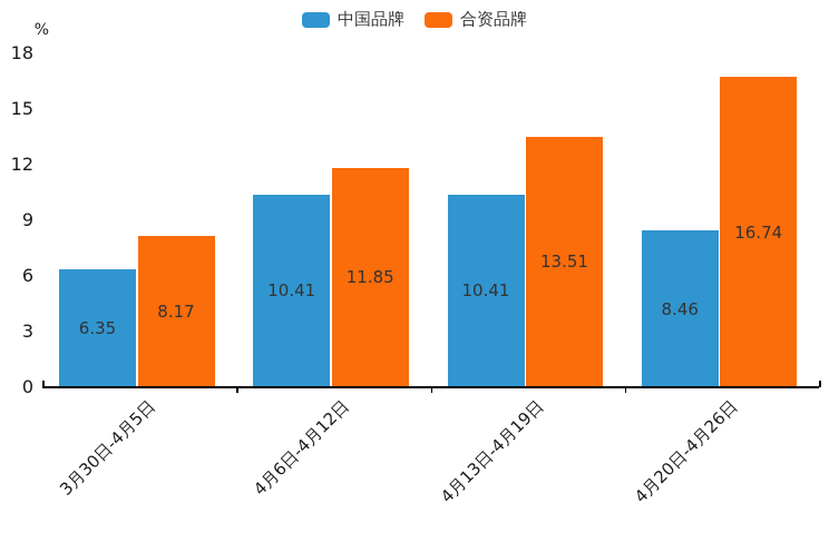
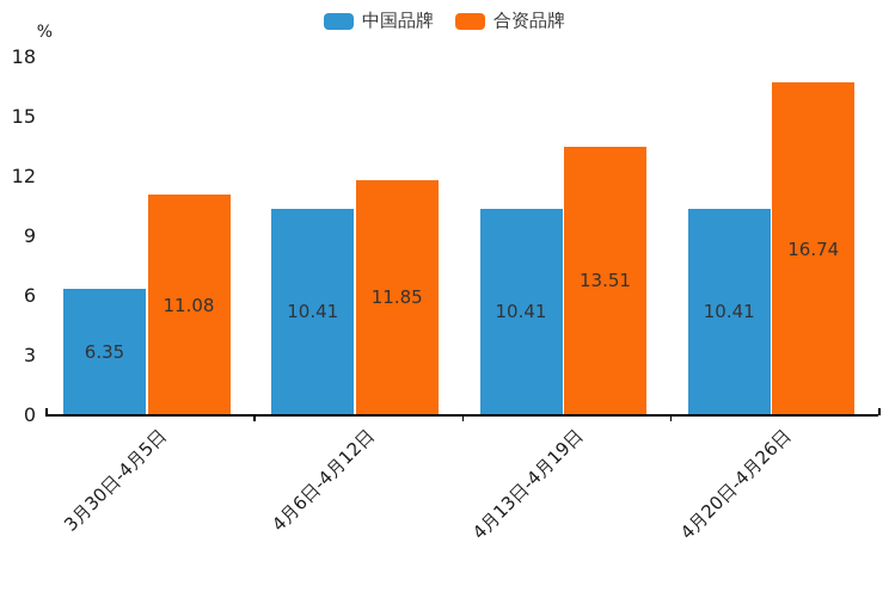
合资品牌/3月30日-4月5日: 8.17 -> 11.08
中国品牌/4月20日-4月26日: 8.46 -> 10.41
